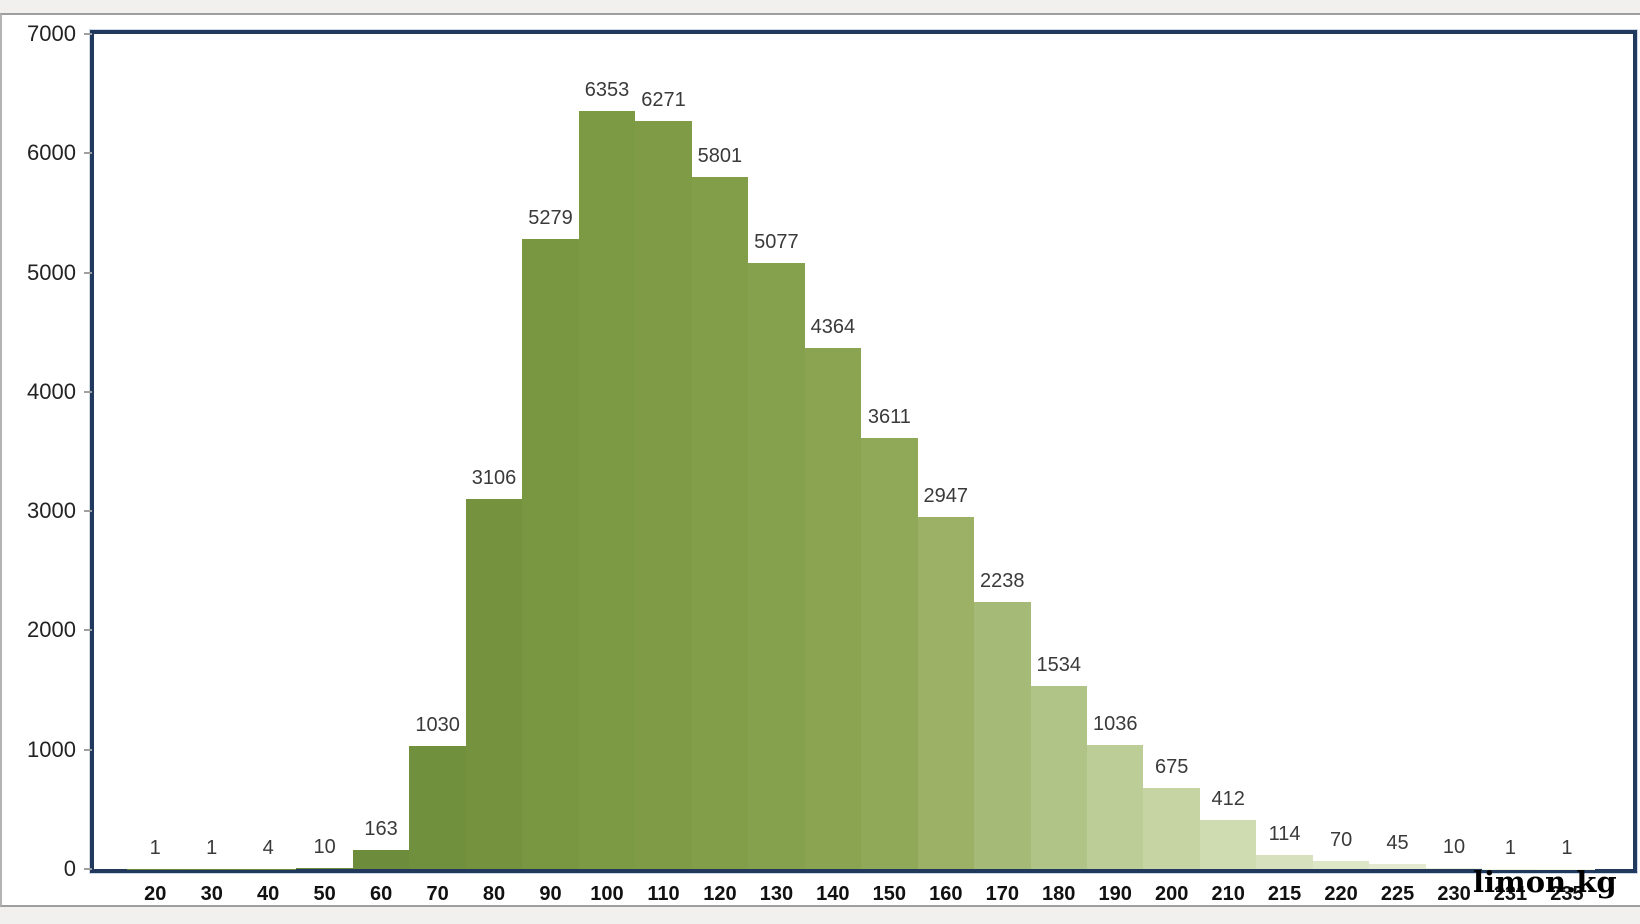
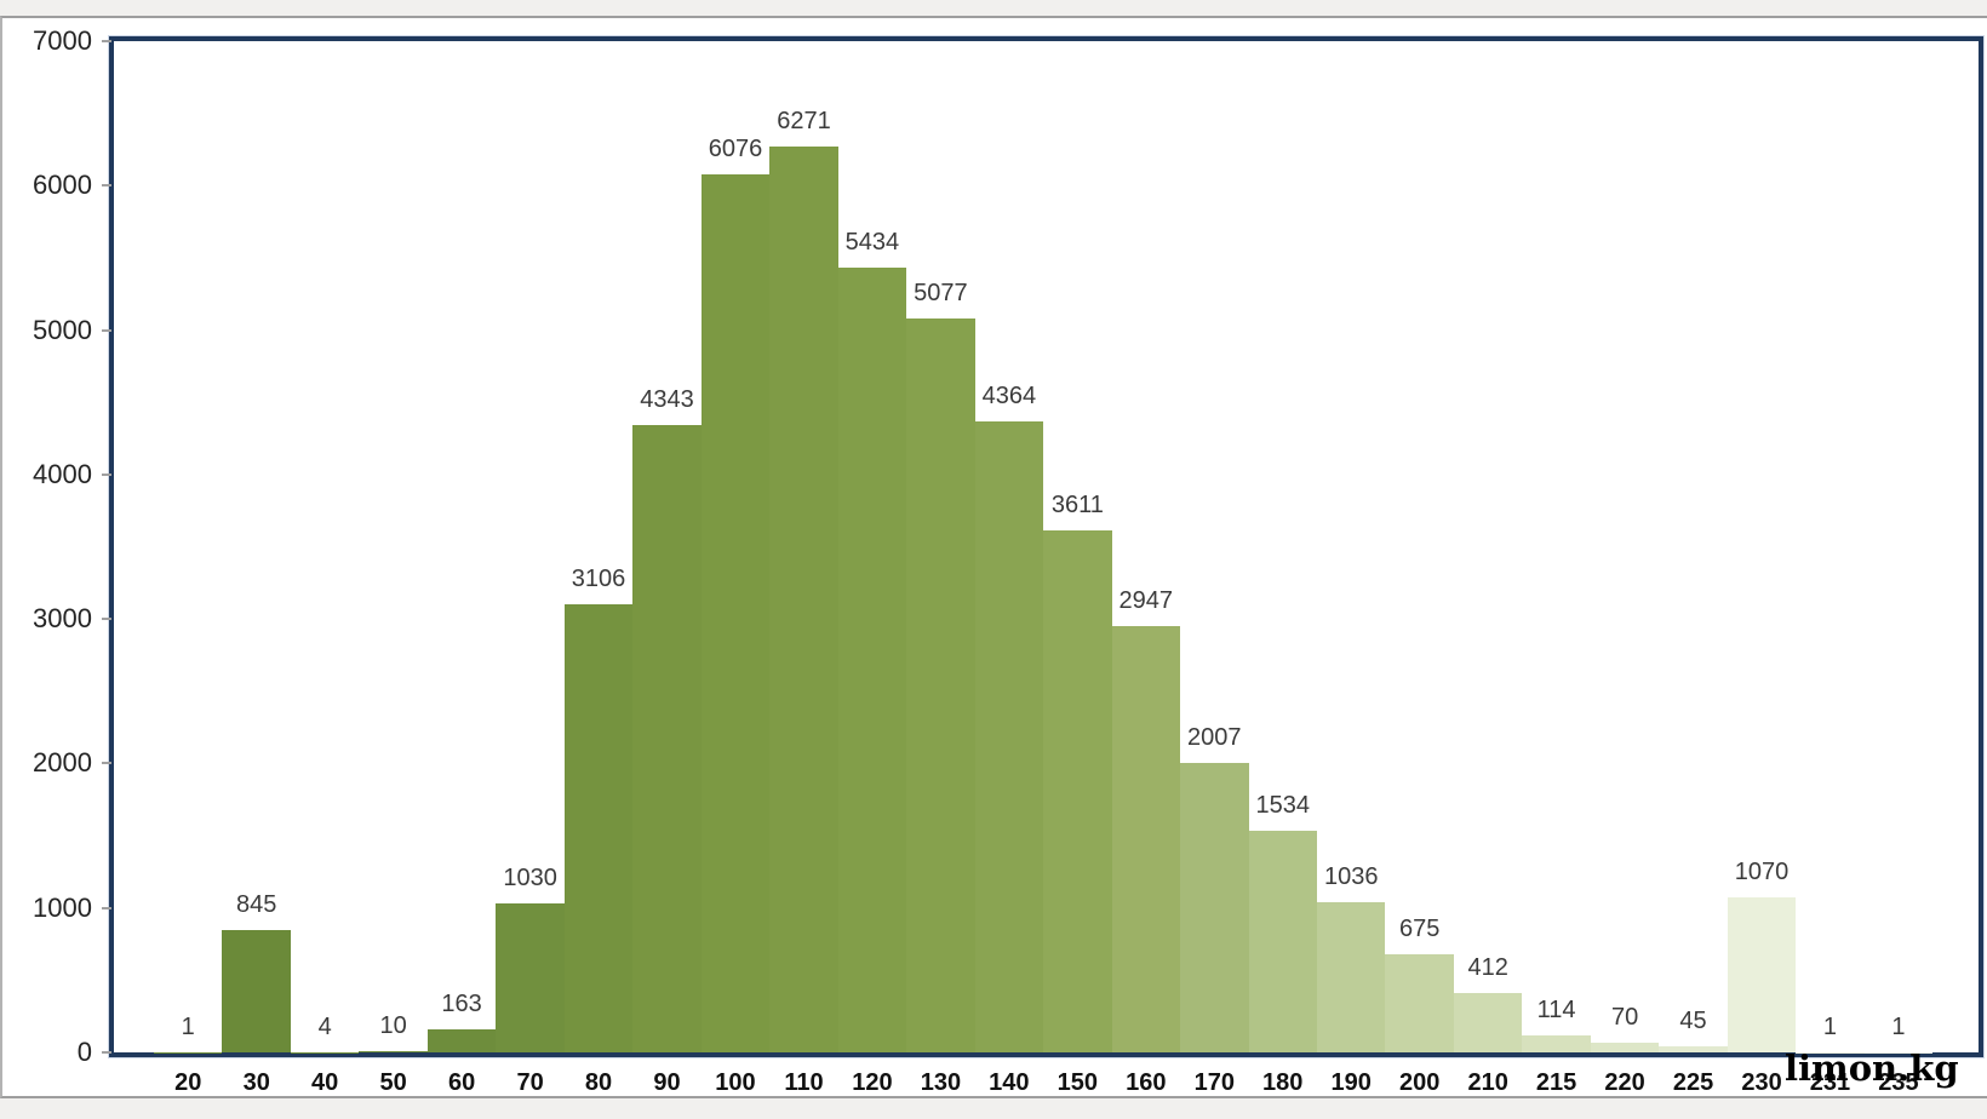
30: 1 -> 845
90: 5279 -> 4343
100: 6353 -> 6076
120: 5801 -> 5434
170: 2238 -> 2007
230: 10 -> 1070
